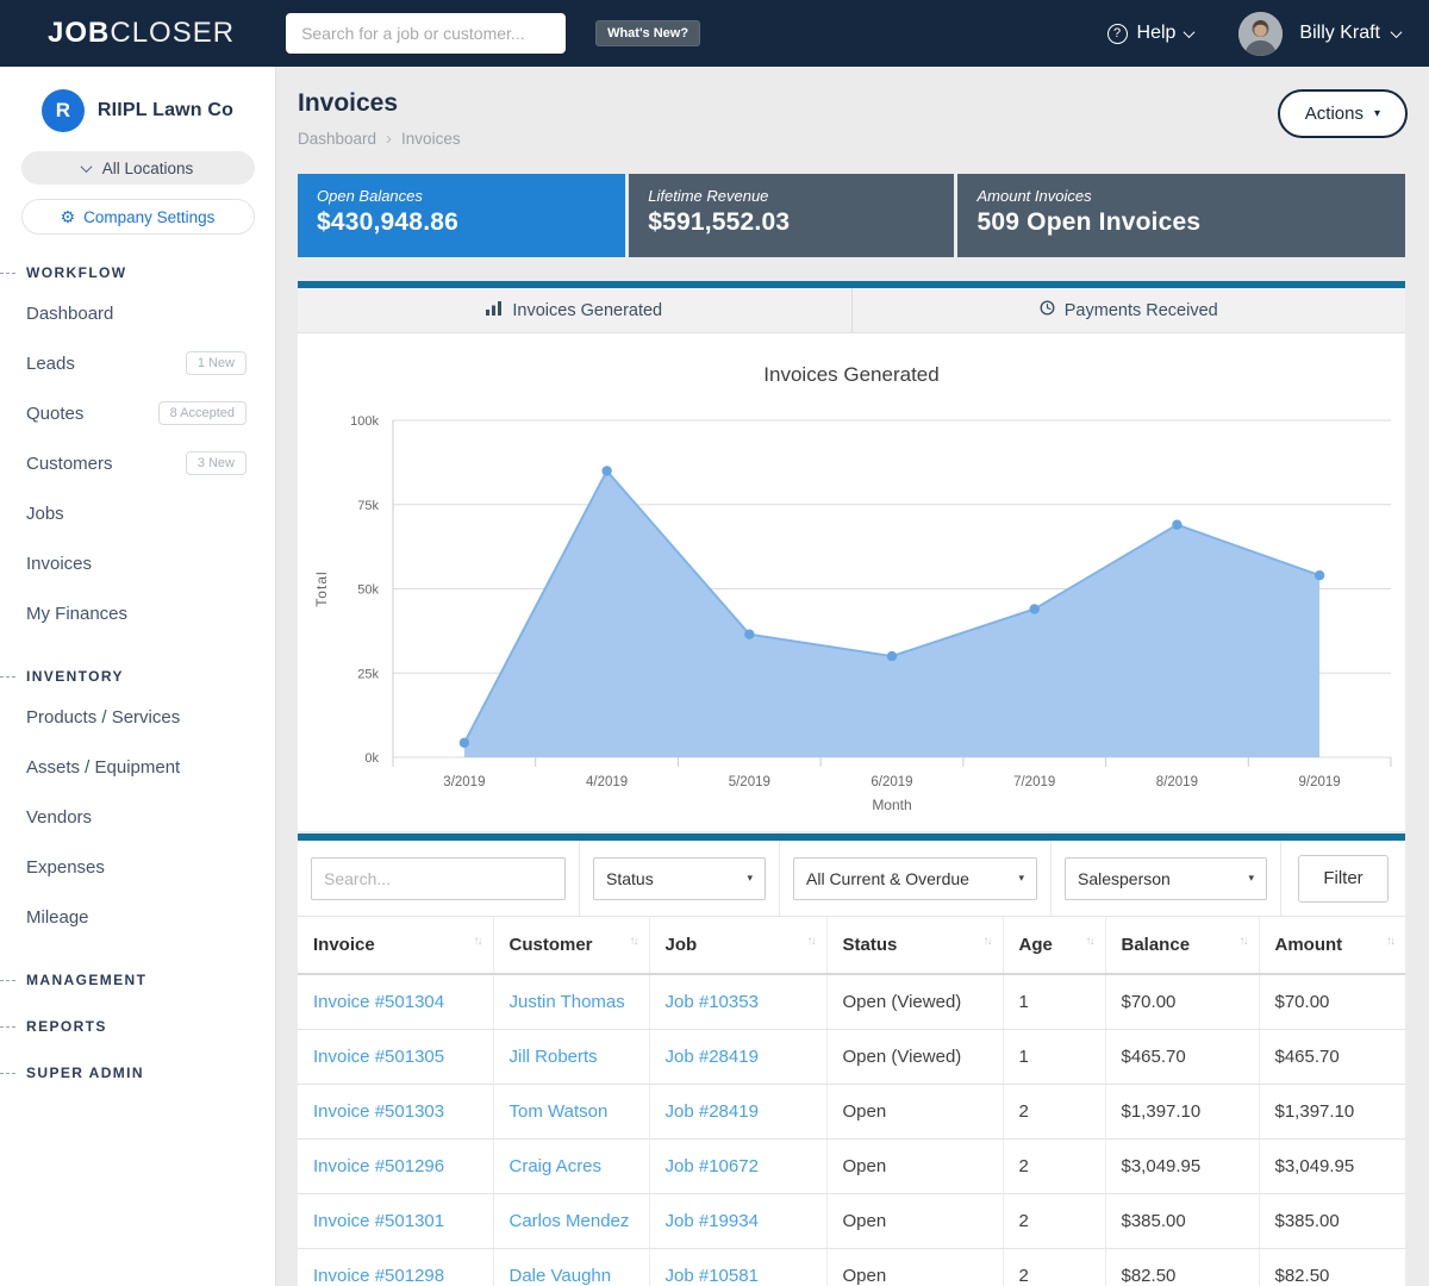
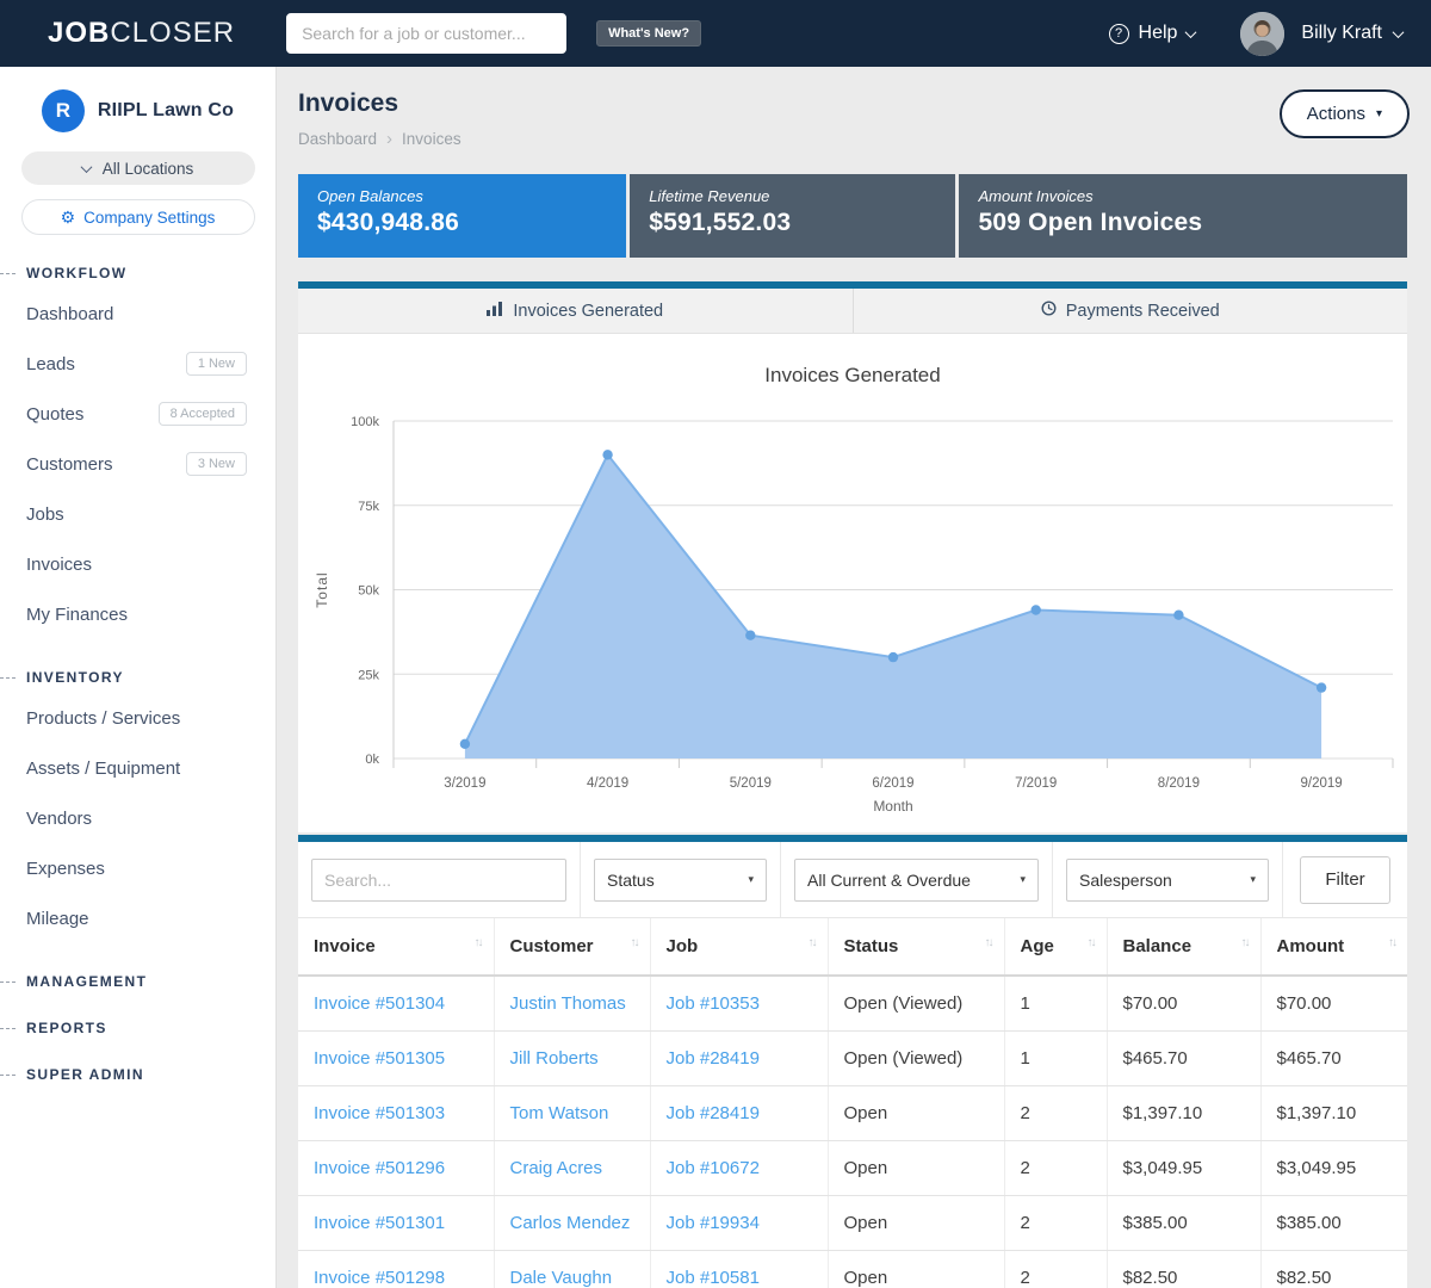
4/2019: 85k -> 90k
8/2019: 69k -> 42k
9/2019: 54k -> 21k
